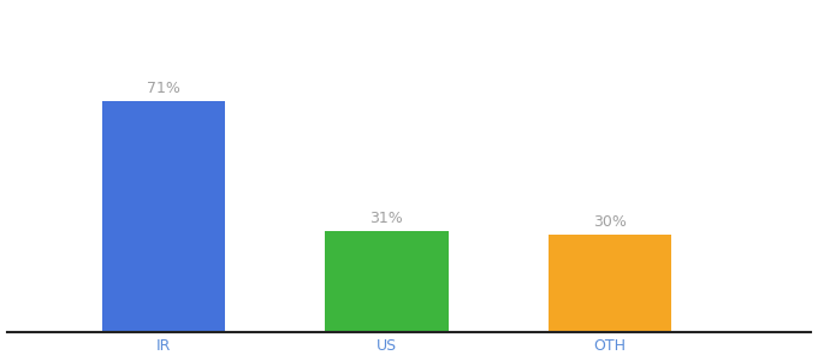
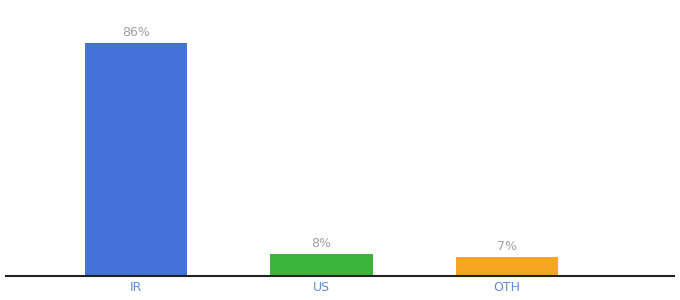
IR: 71% -> 86%
US: 31% -> 8%
OTH: 30% -> 7%
